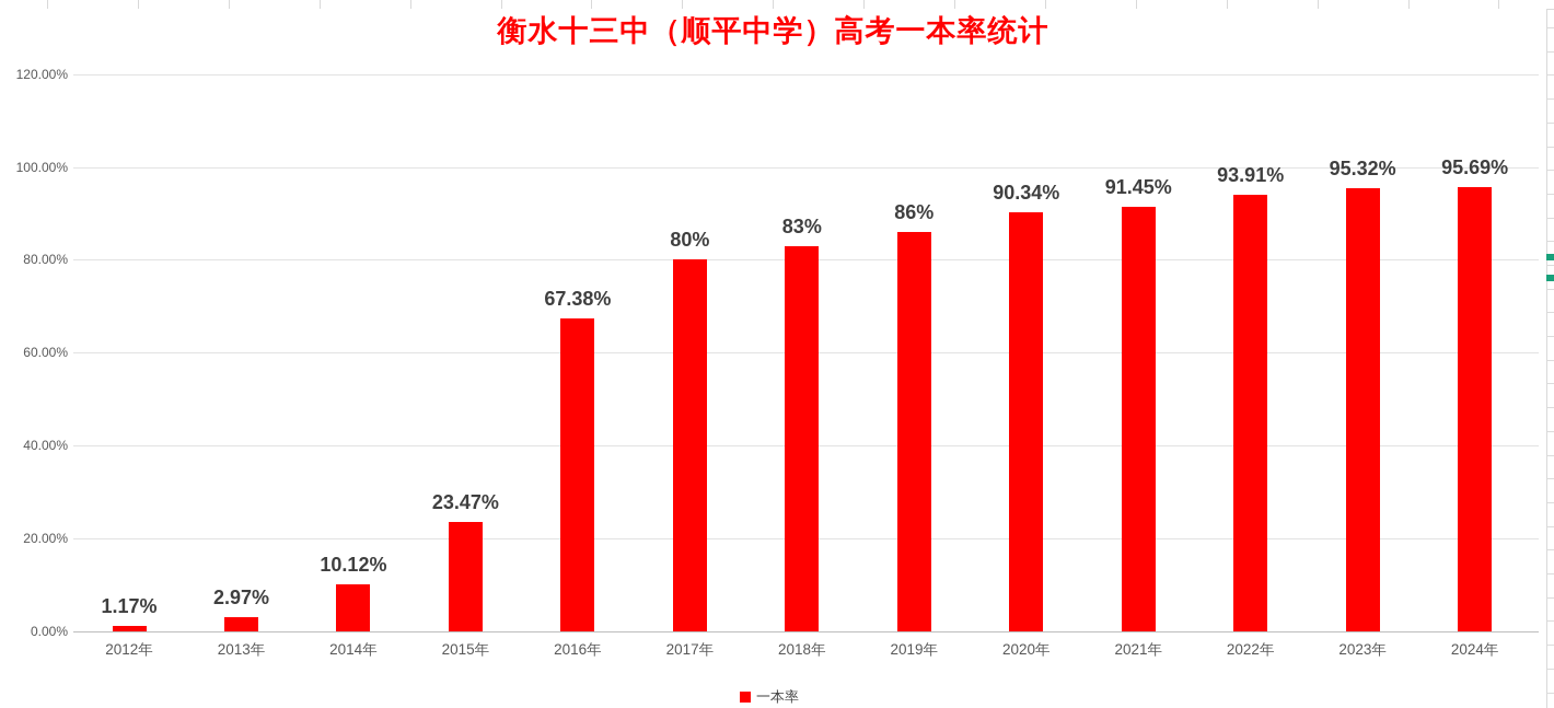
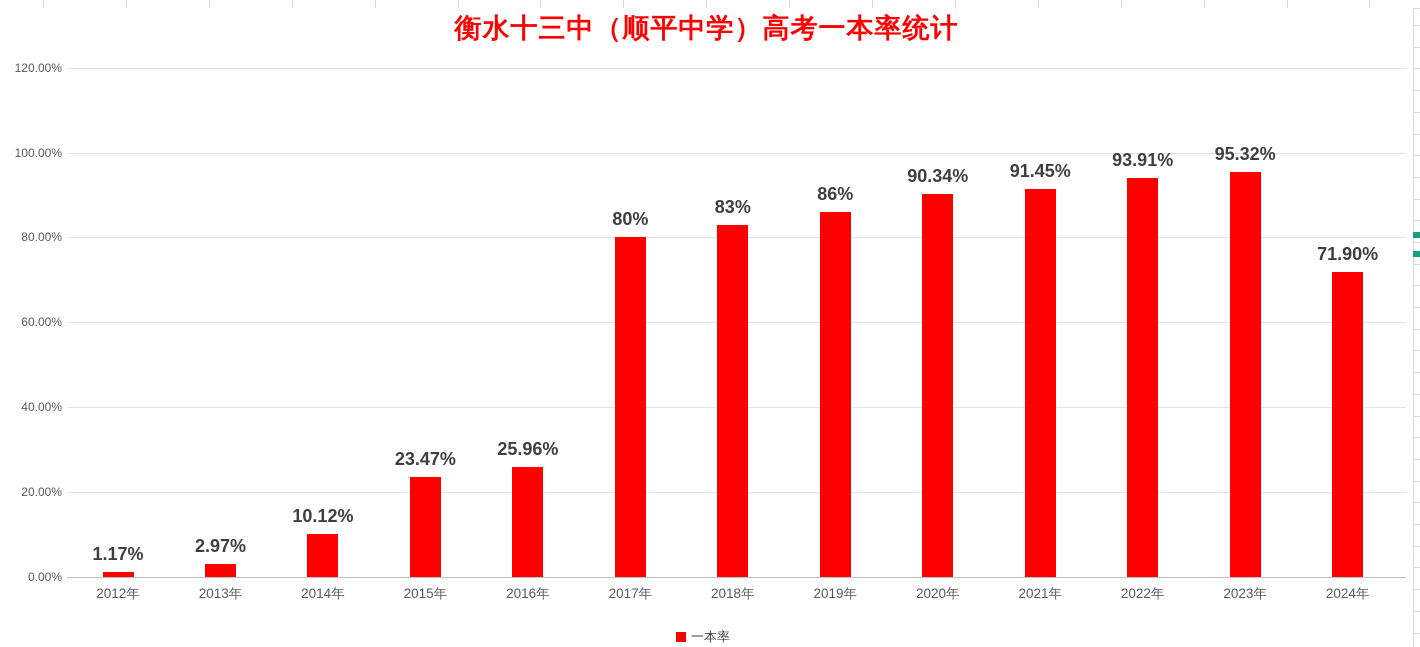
2016年: 67.38% -> 25.96%
2024年: 95.69% -> 71.90%
